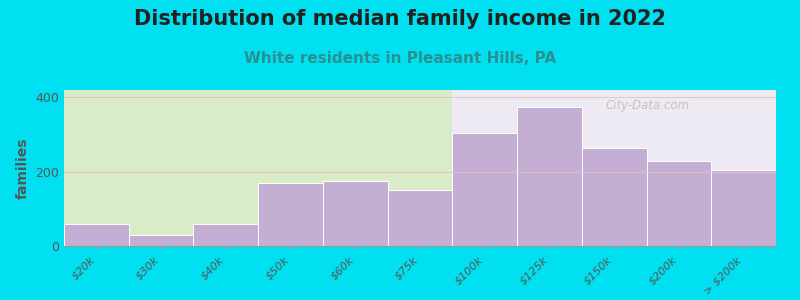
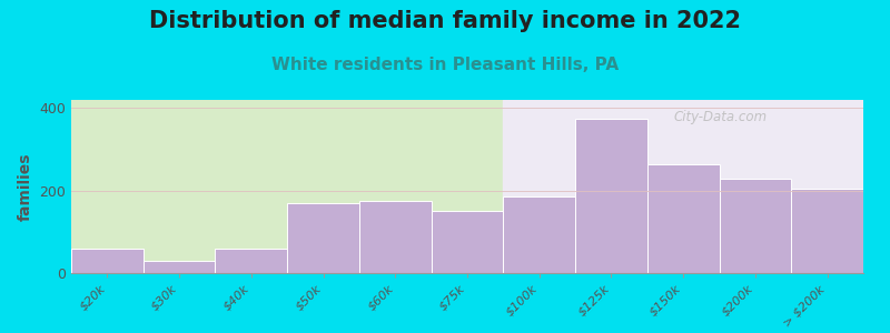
$100k: 305 -> 185
